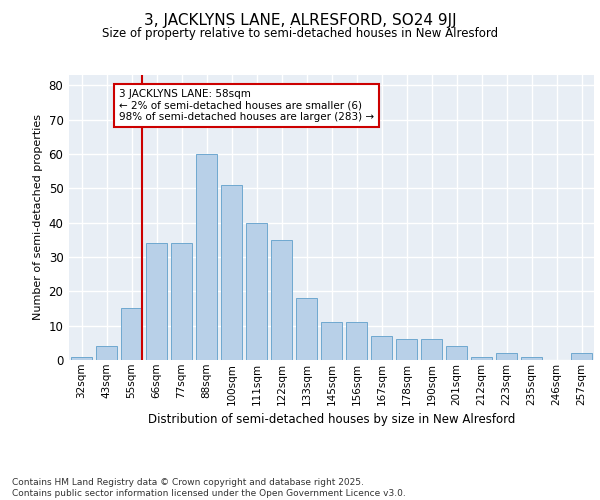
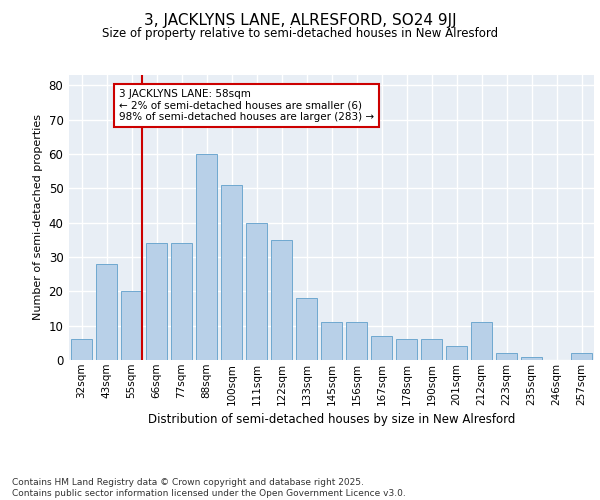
32sqm: 1 -> 6
43sqm: 4 -> 28
55sqm: 15 -> 20
212sqm: 1 -> 11
